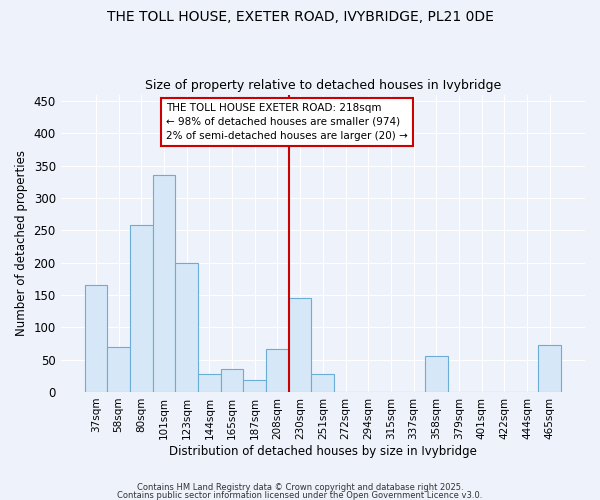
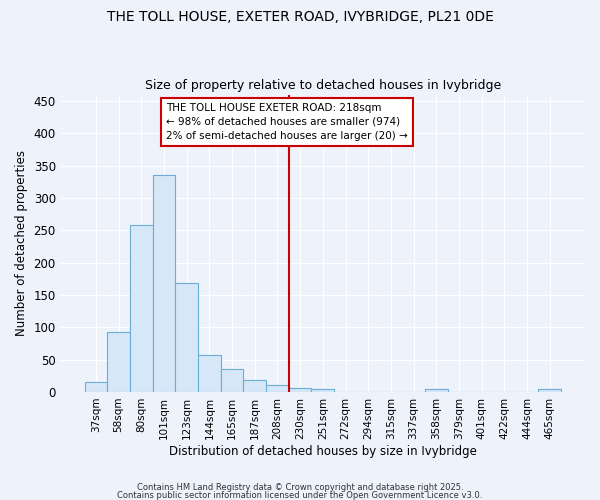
37sqm: 166 -> 15
58sqm: 70 -> 93
123sqm: 200 -> 168
144sqm: 28 -> 57
208sqm: 66 -> 10
230sqm: 146 -> 6
251sqm: 28 -> 4
358sqm: 56 -> 4
465sqm: 72 -> 4
